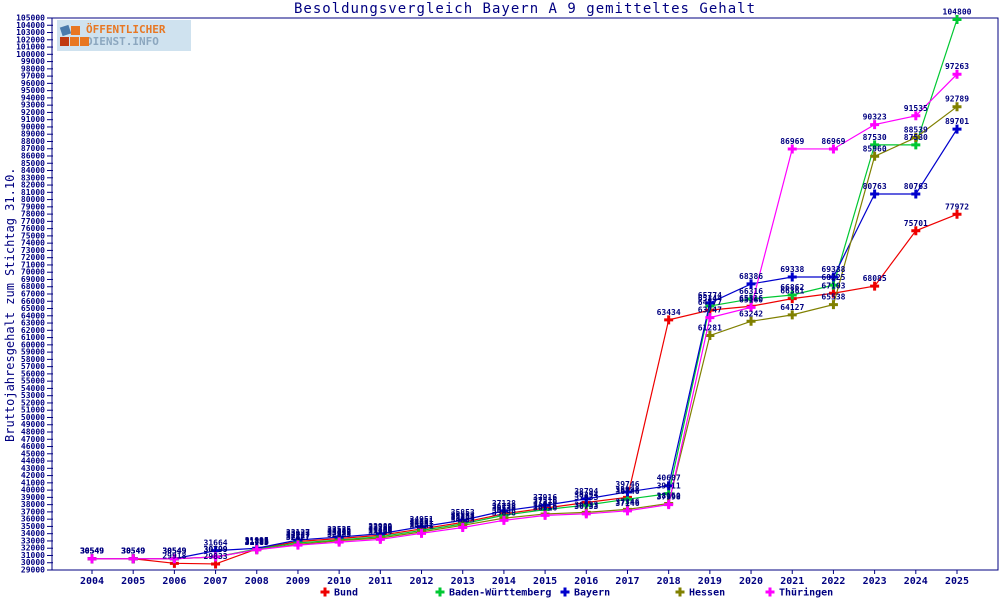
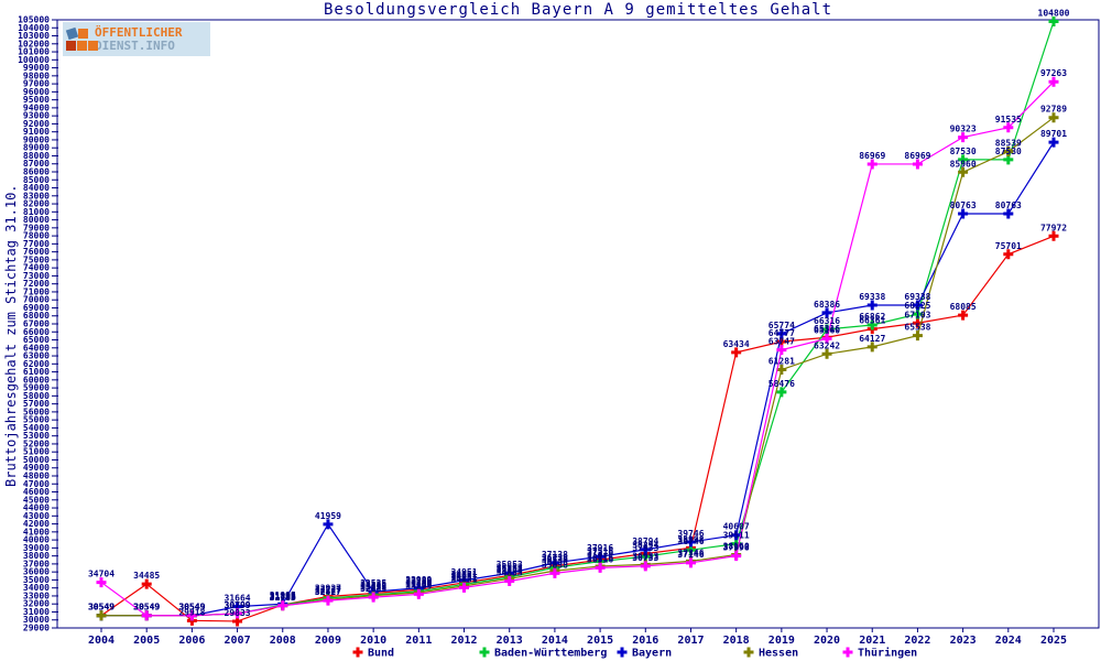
Thüringen/2004: 30549 -> 34704
Bund/2005: 30549 -> 34485
Bayern/2009: 33127 -> 41959
Baden-Württemberg/2019: 65344 -> 58476
